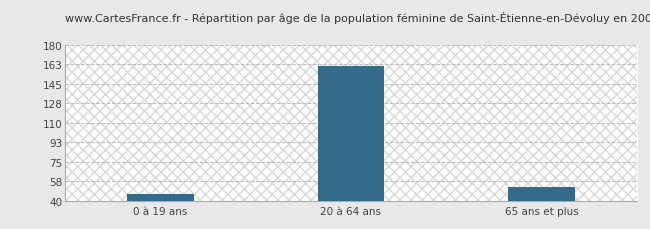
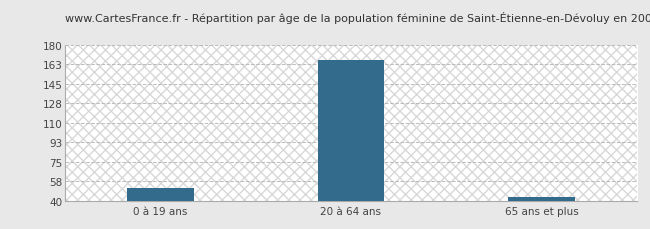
0 à 19 ans: 47 -> 52
20 à 64 ans: 161 -> 167
65 ans et plus: 53 -> 44
